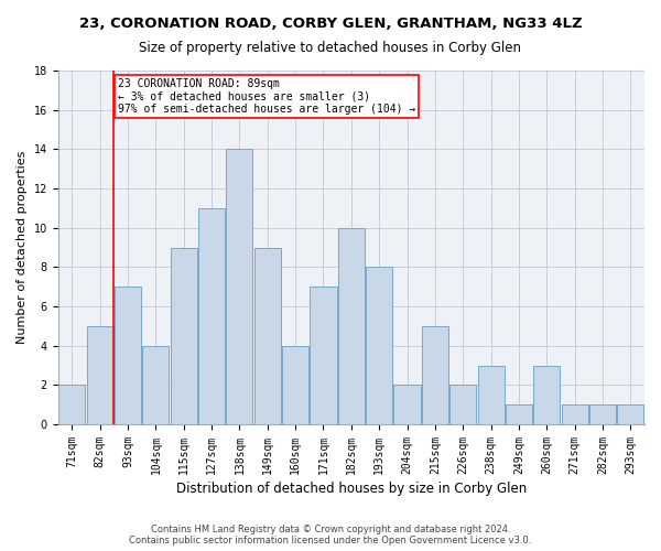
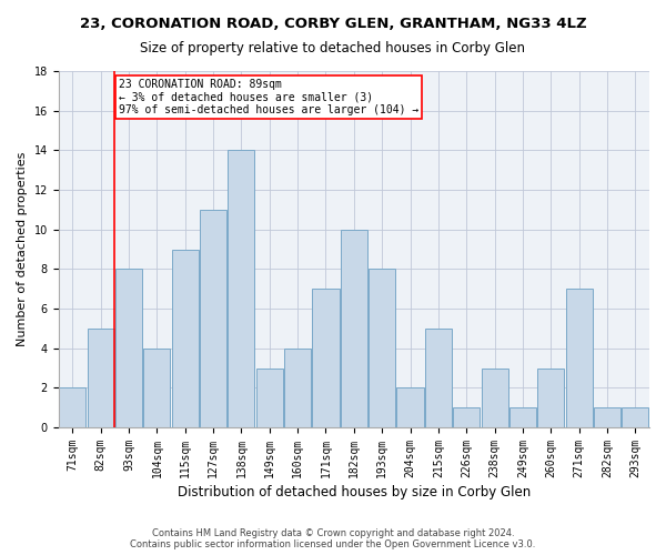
93sqm: 7 -> 8
149sqm: 9 -> 3
226sqm: 2 -> 1
271sqm: 1 -> 7
